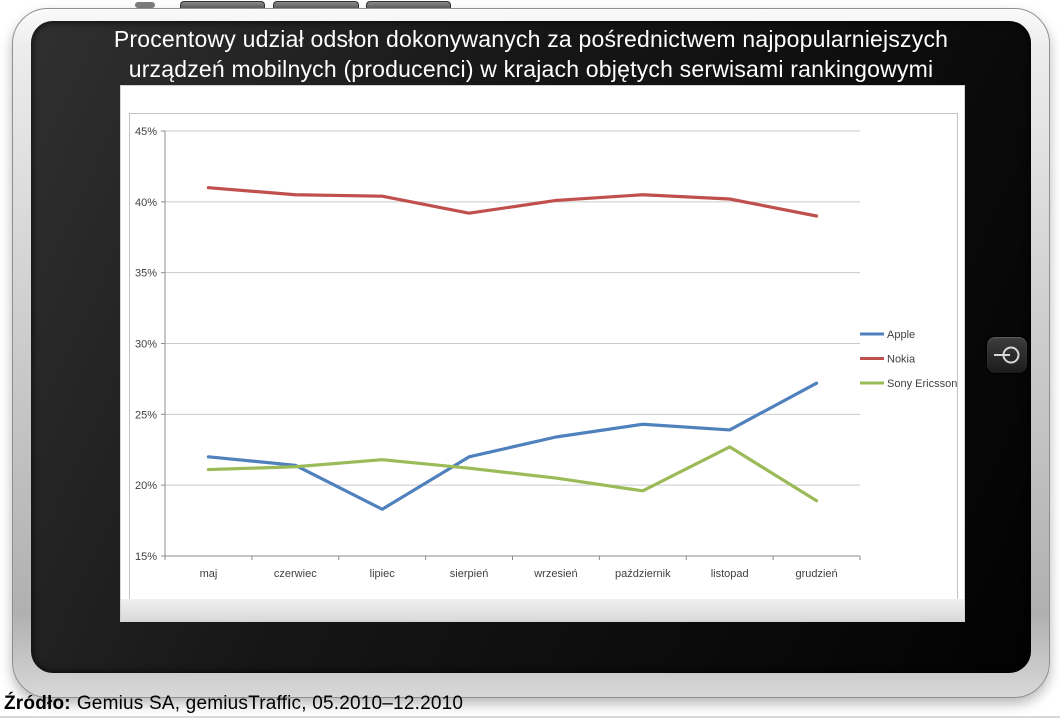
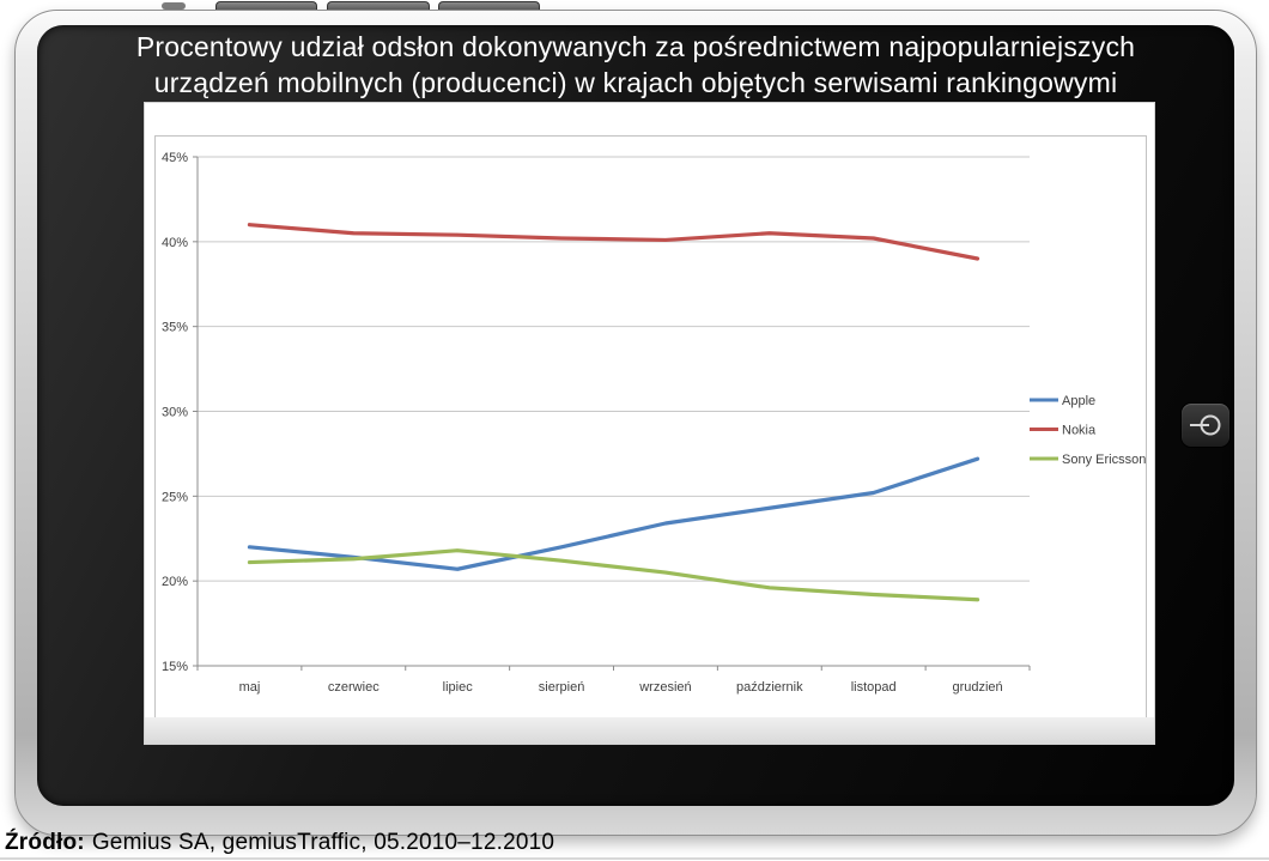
Apple/lipiec: 18.3% -> 20.7%
Nokia/sierpień: 39.2% -> 40.2%
Apple/listopad: 23.9% -> 25.2%
Sony Ericsson/listopad: 22.7% -> 19.2%
